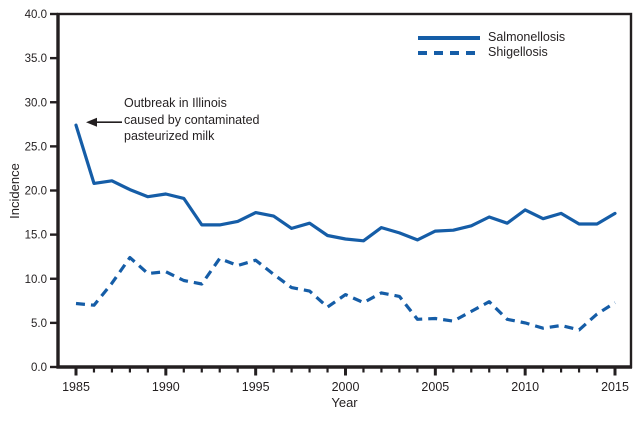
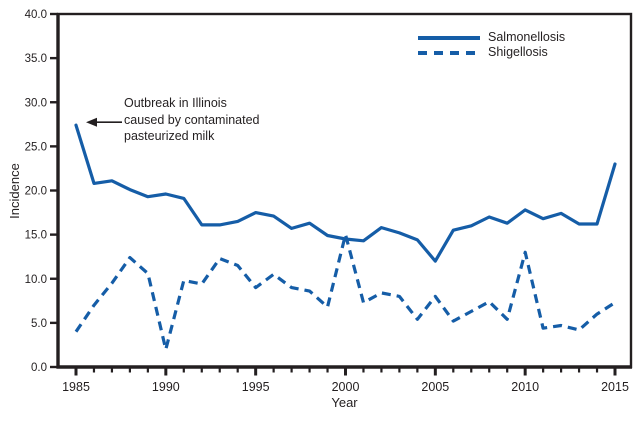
Shigellosis/1985: 7 -> 4
Shigellosis/1990: 11 -> 2
Shigellosis/1995: 12 -> 9
Shigellosis/2000: 8 -> 15
Salmonellosis/2005: 15 -> 12
Shigellosis/2005: 6 -> 8
Shigellosis/2010: 5 -> 13
Salmonellosis/2015: 17 -> 23
